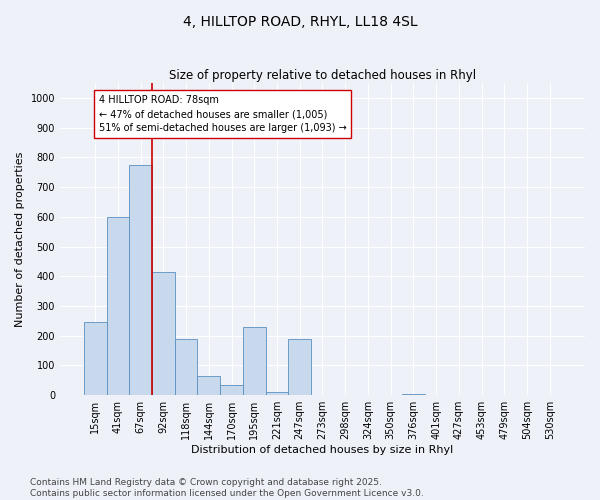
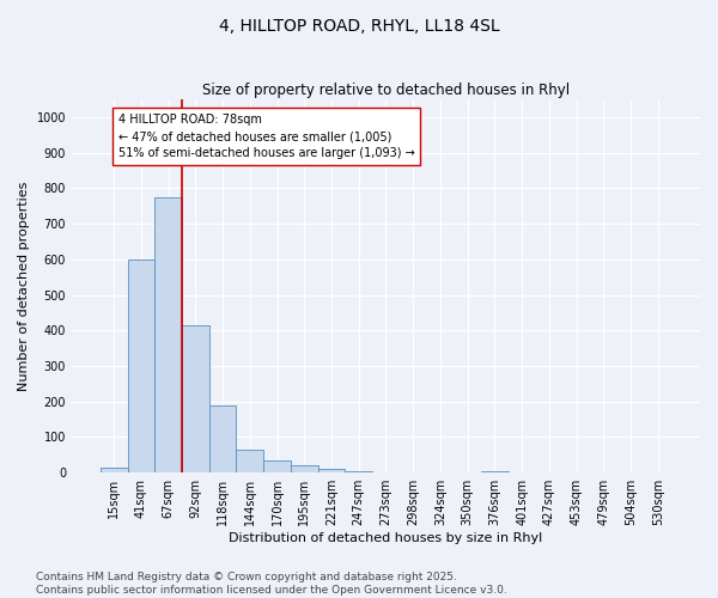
15sqm: 245 -> 15
195sqm: 230 -> 20
247sqm: 190 -> 5
